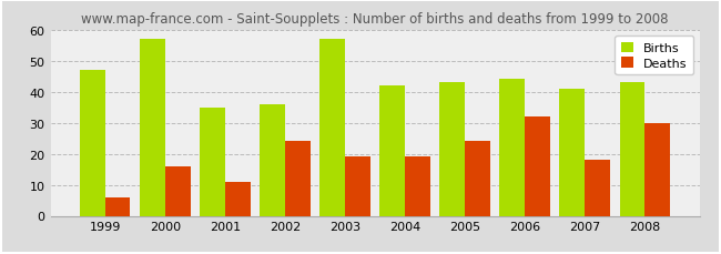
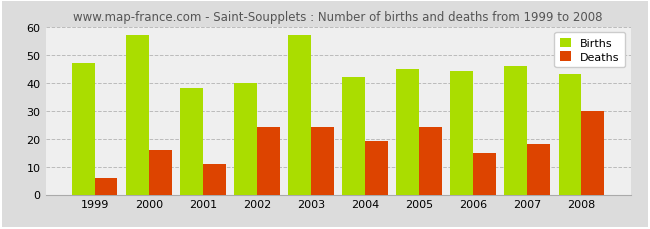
Births/2001: 35 -> 38
Births/2002: 36 -> 40
Deaths/2003: 19 -> 24
Births/2005: 43 -> 45
Deaths/2006: 32 -> 15
Births/2007: 41 -> 46
